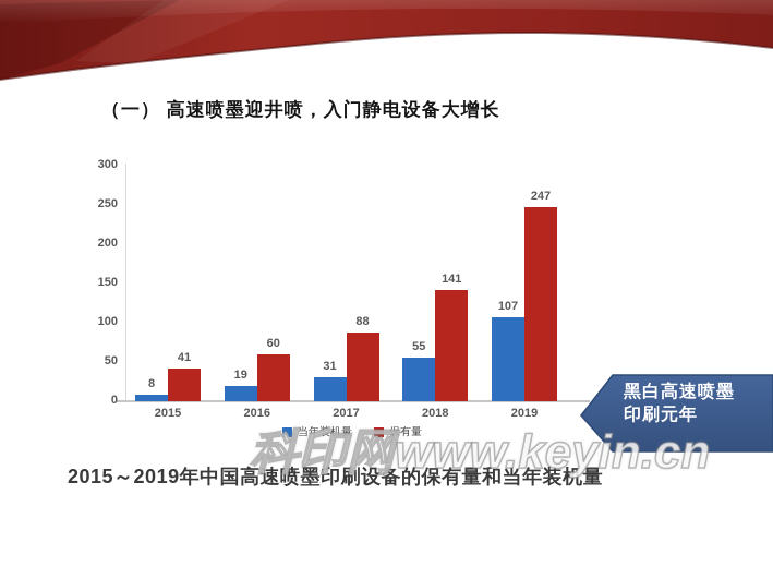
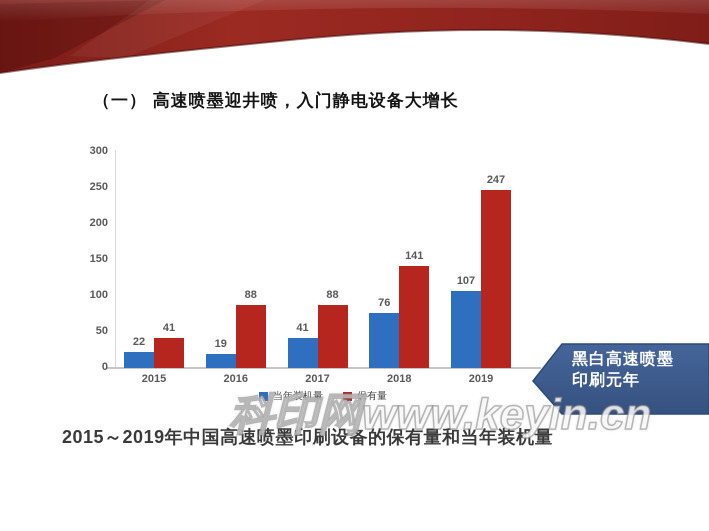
当年装机量/2015: 8 -> 22
保有量/2016: 60 -> 88
当年装机量/2017: 31 -> 41
当年装机量/2018: 55 -> 76
